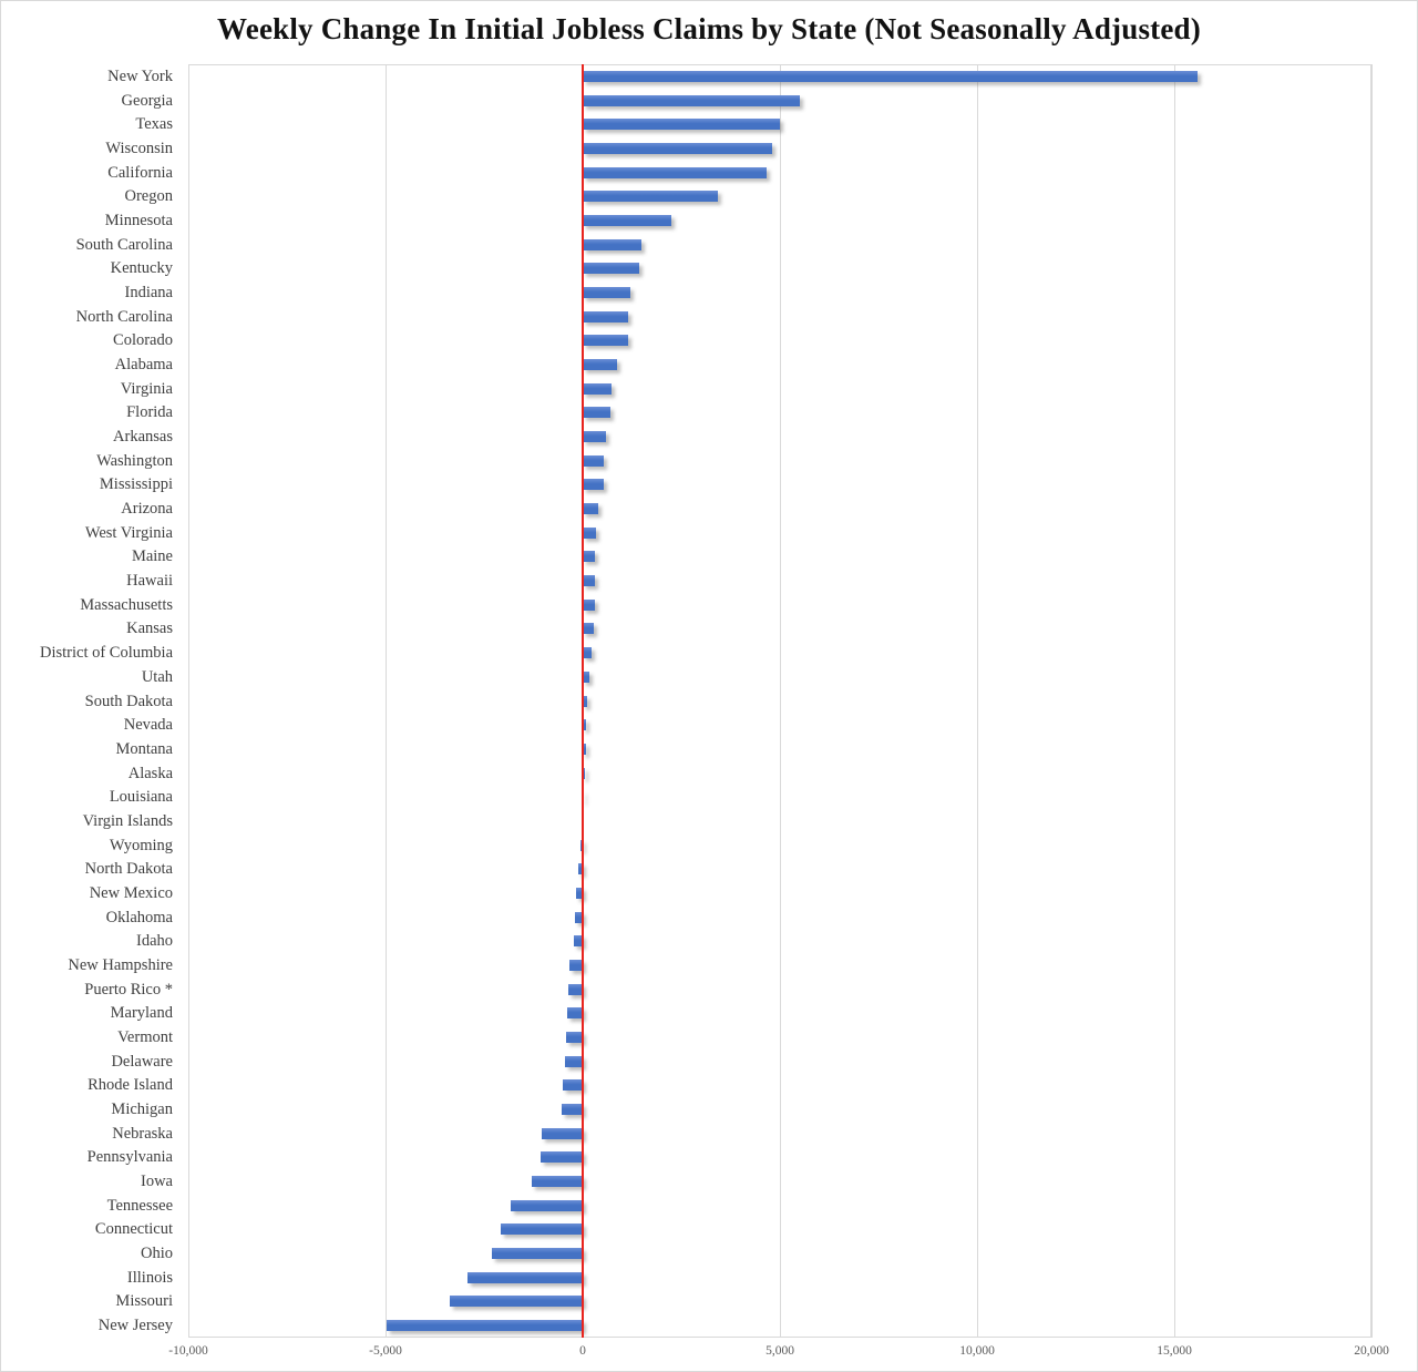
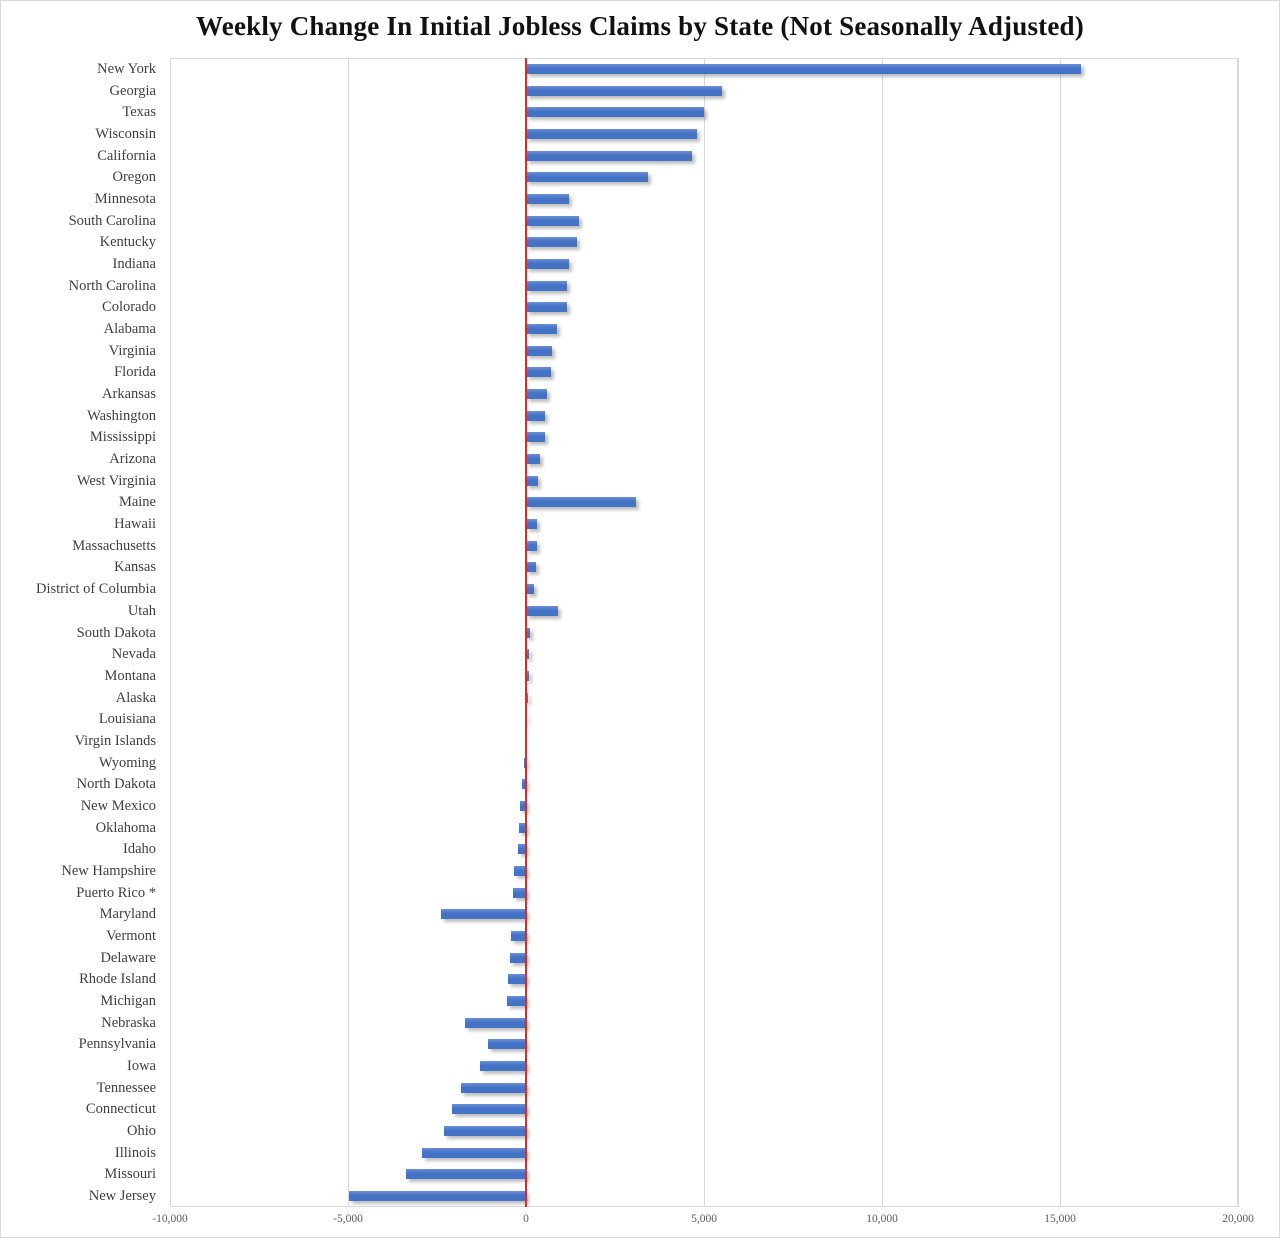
Minnesota: 2200 -> 1200
Maine: 300 -> 3100
Utah: 200 -> 900
Maryland: -400 -> -2400
Nebraska: -1000 -> -1700
